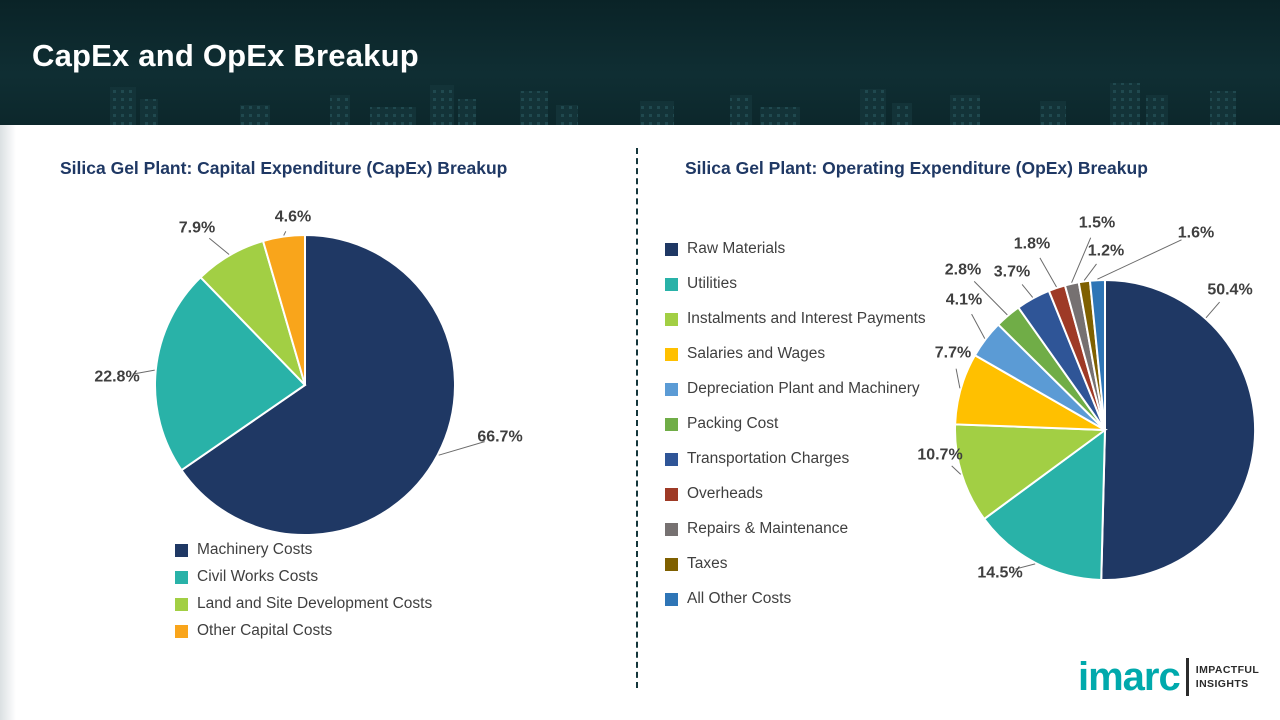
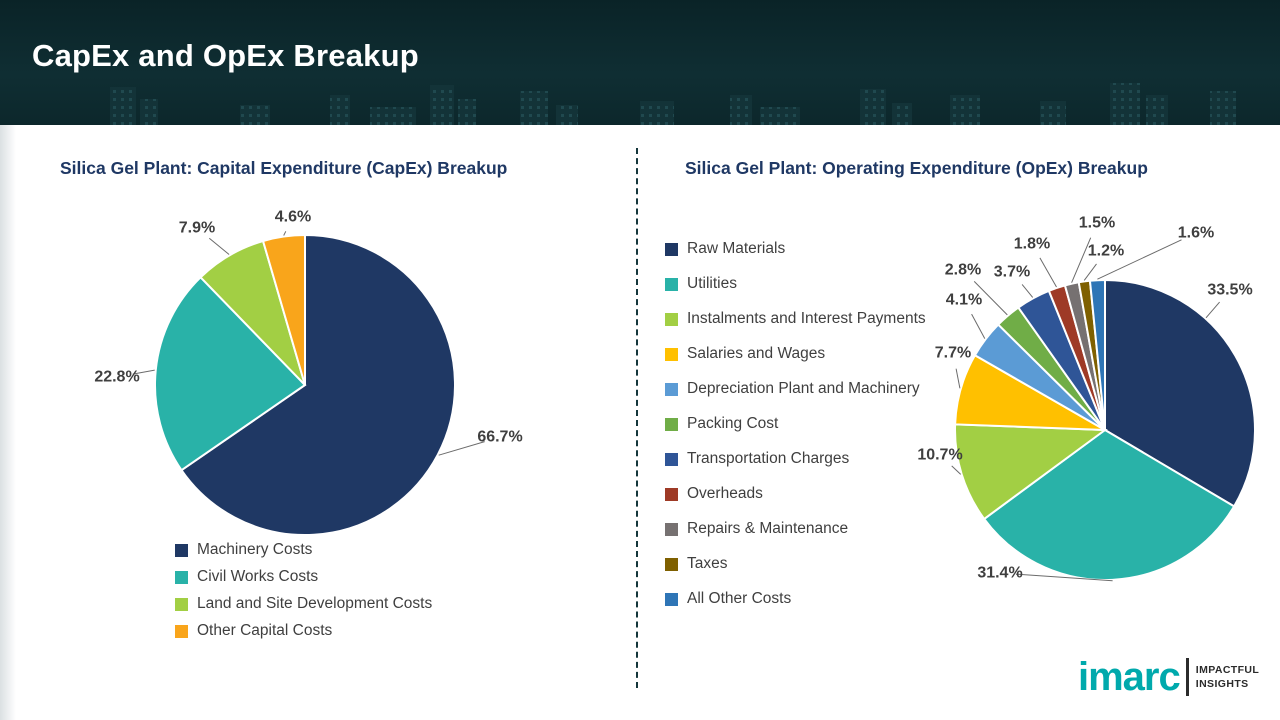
Silica Gel Plant: Operating Expenditure (OpEx) Breakup/Raw Materials: 50.4% -> 33.5%
Silica Gel Plant: Operating Expenditure (OpEx) Breakup/Utilities: 14.5% -> 31.4%
